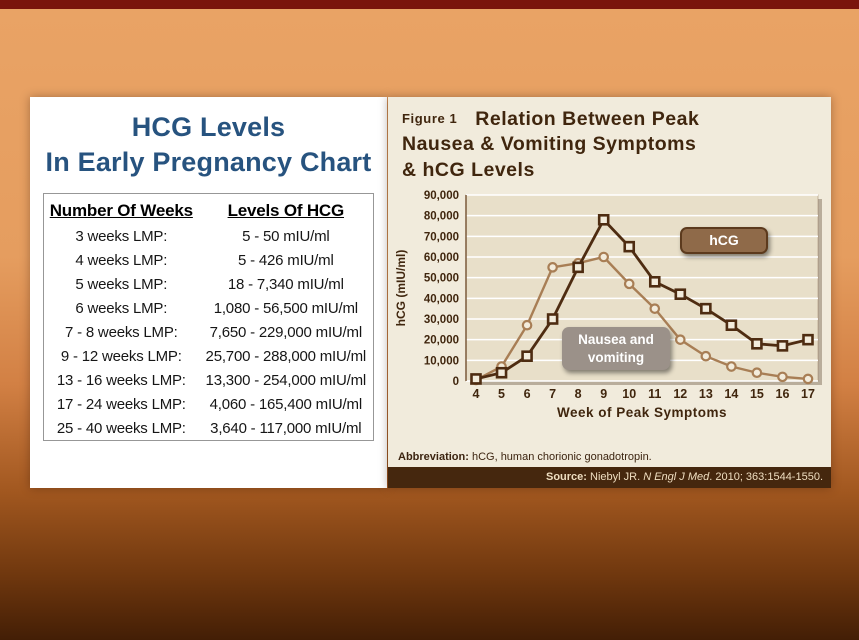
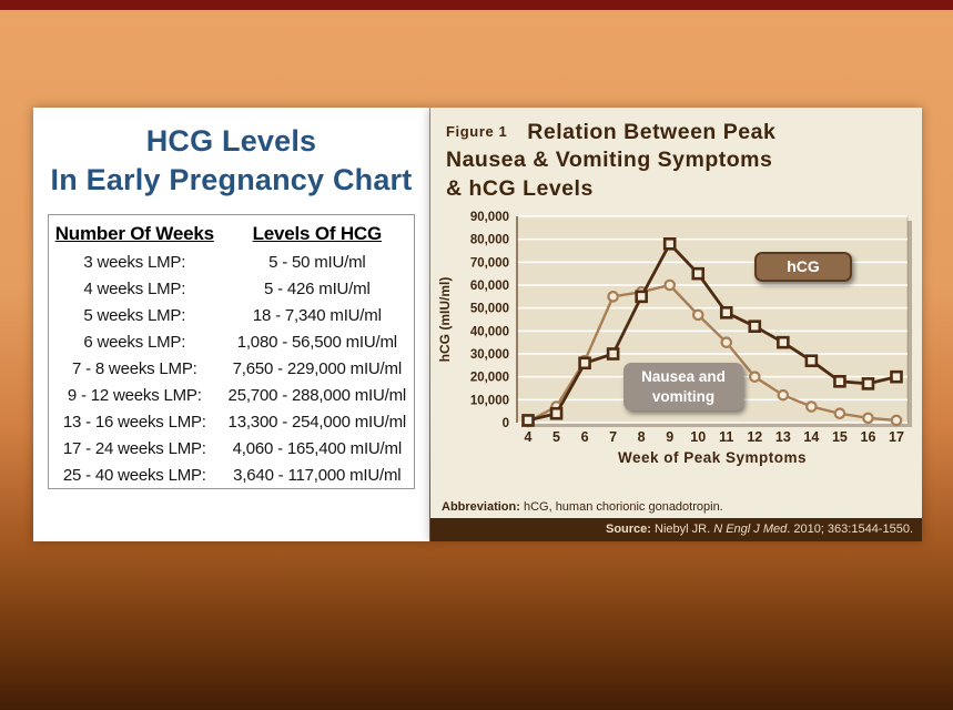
hCG/6: 12000 -> 26000
